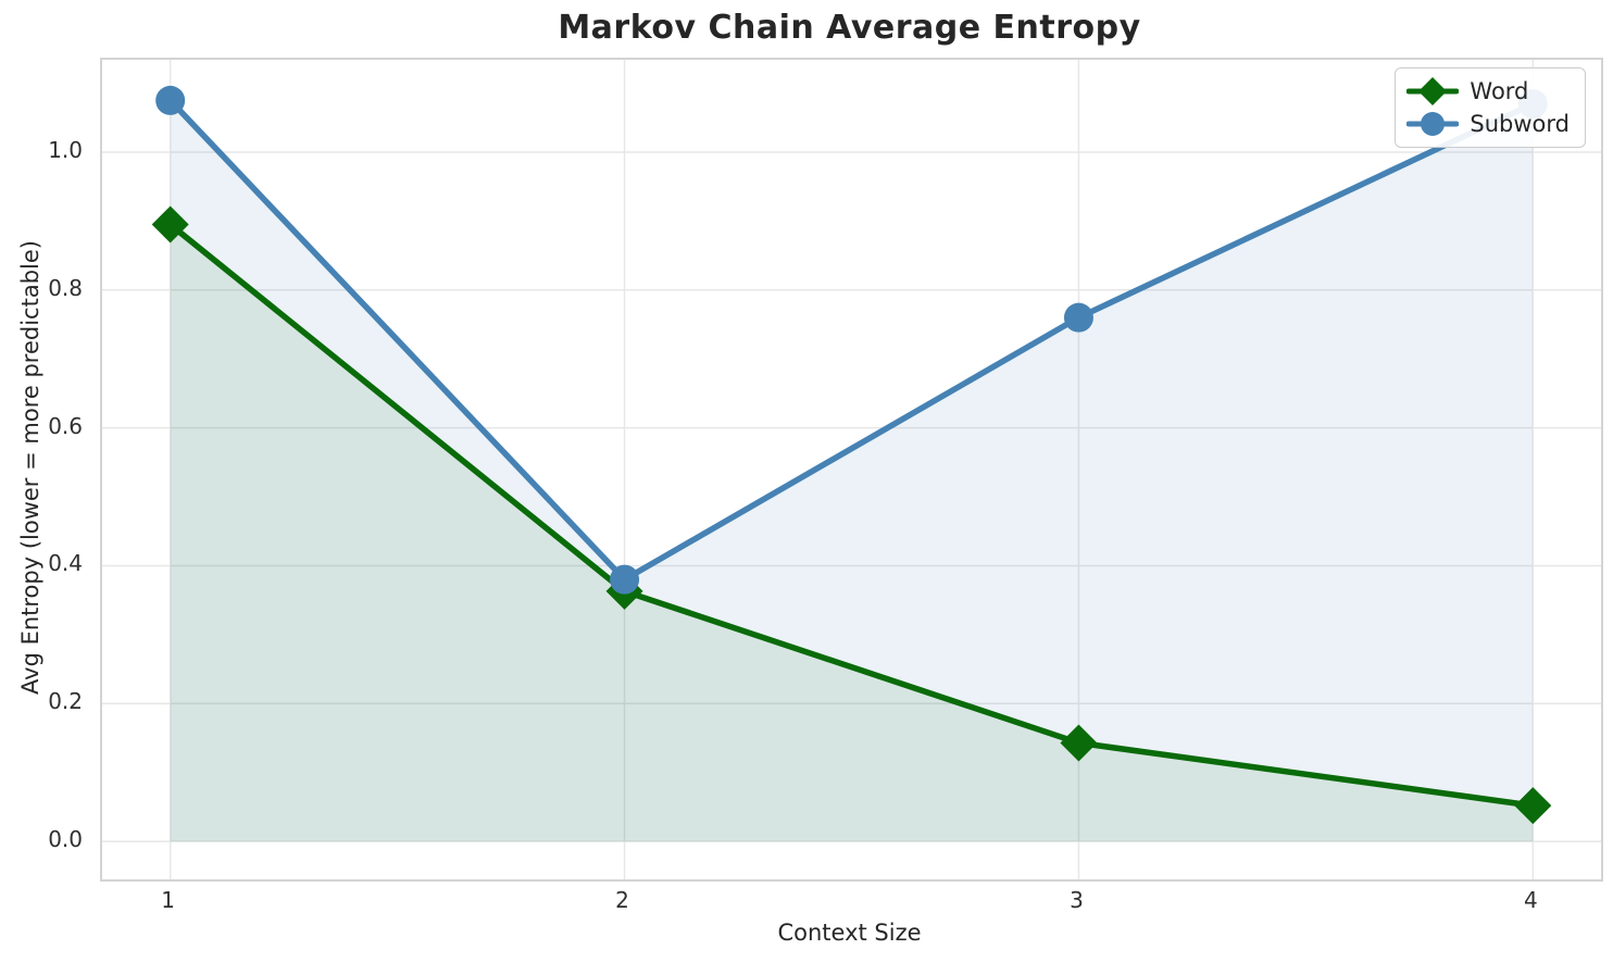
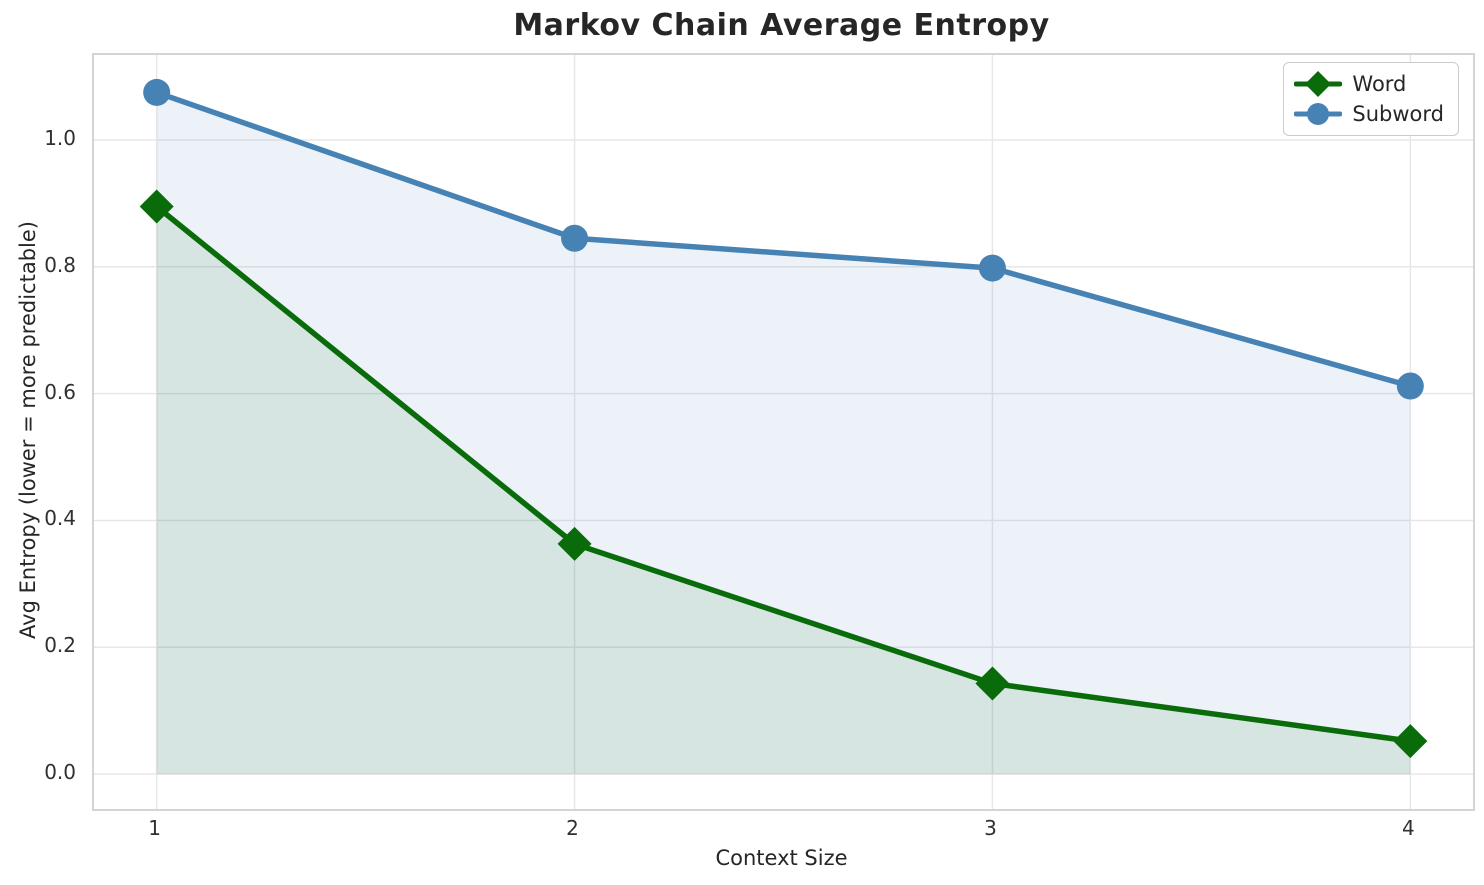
Subword/2: 0.38 -> 0.84
Subword/3: 0.76 -> 0.80
Subword/4: 1.07 -> 0.61
